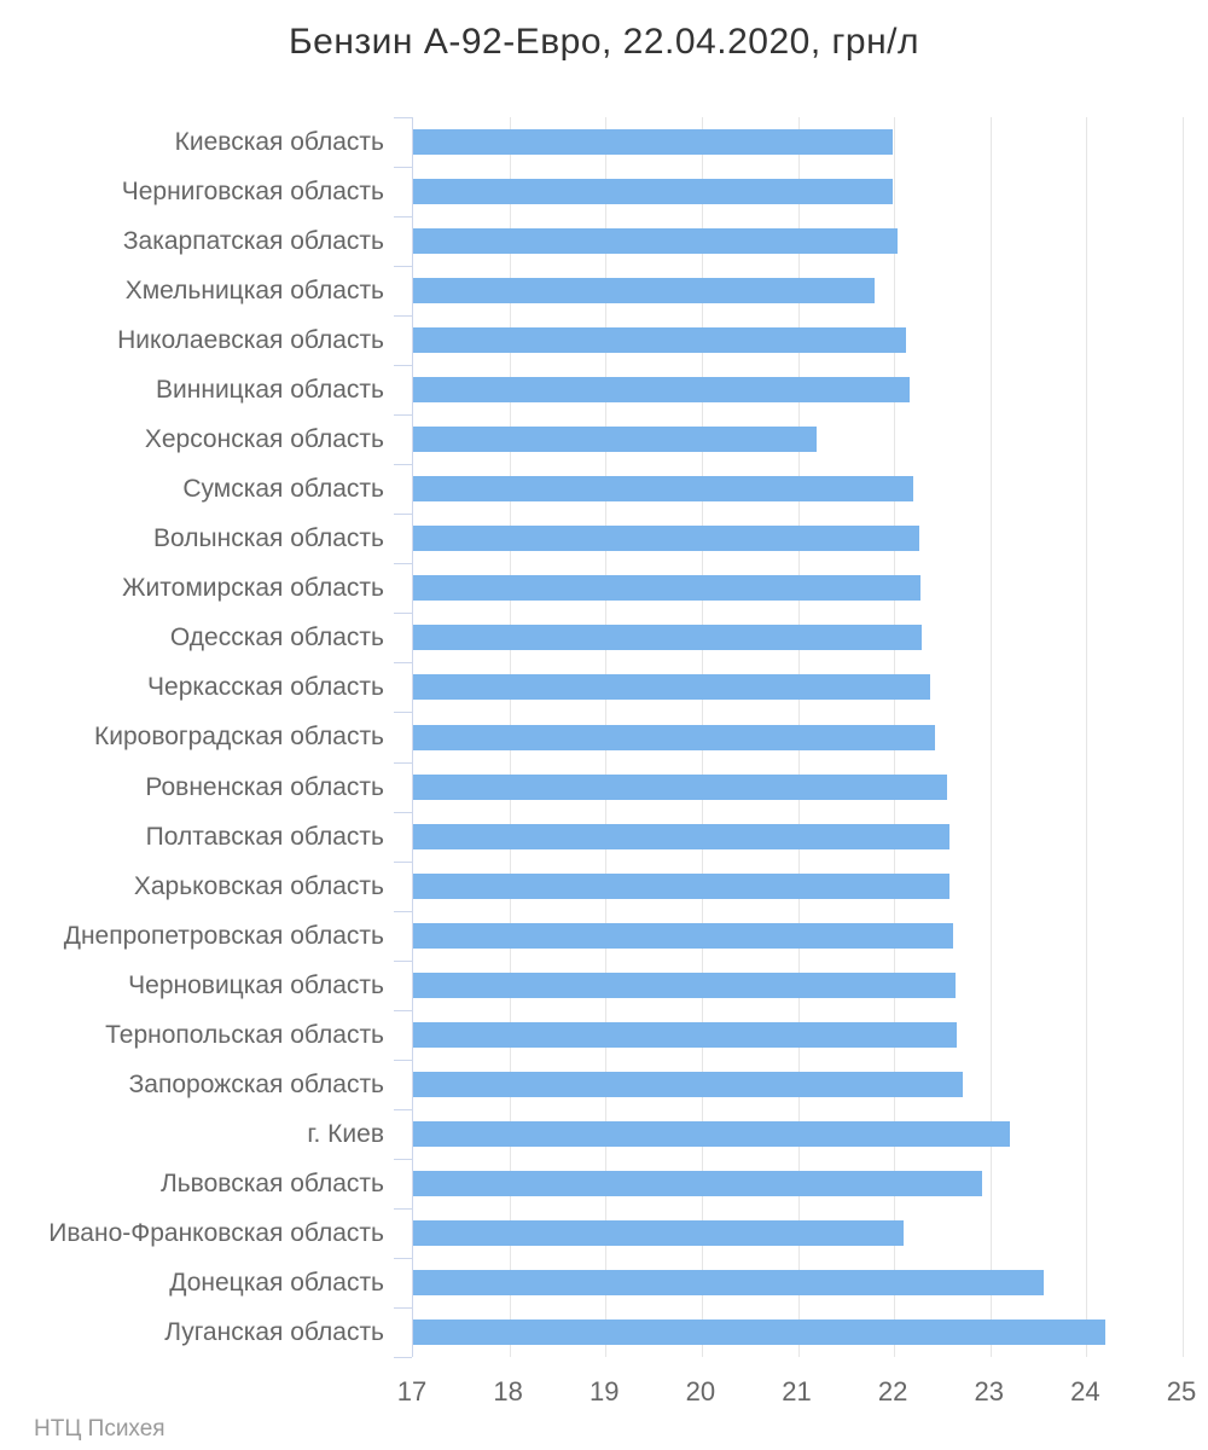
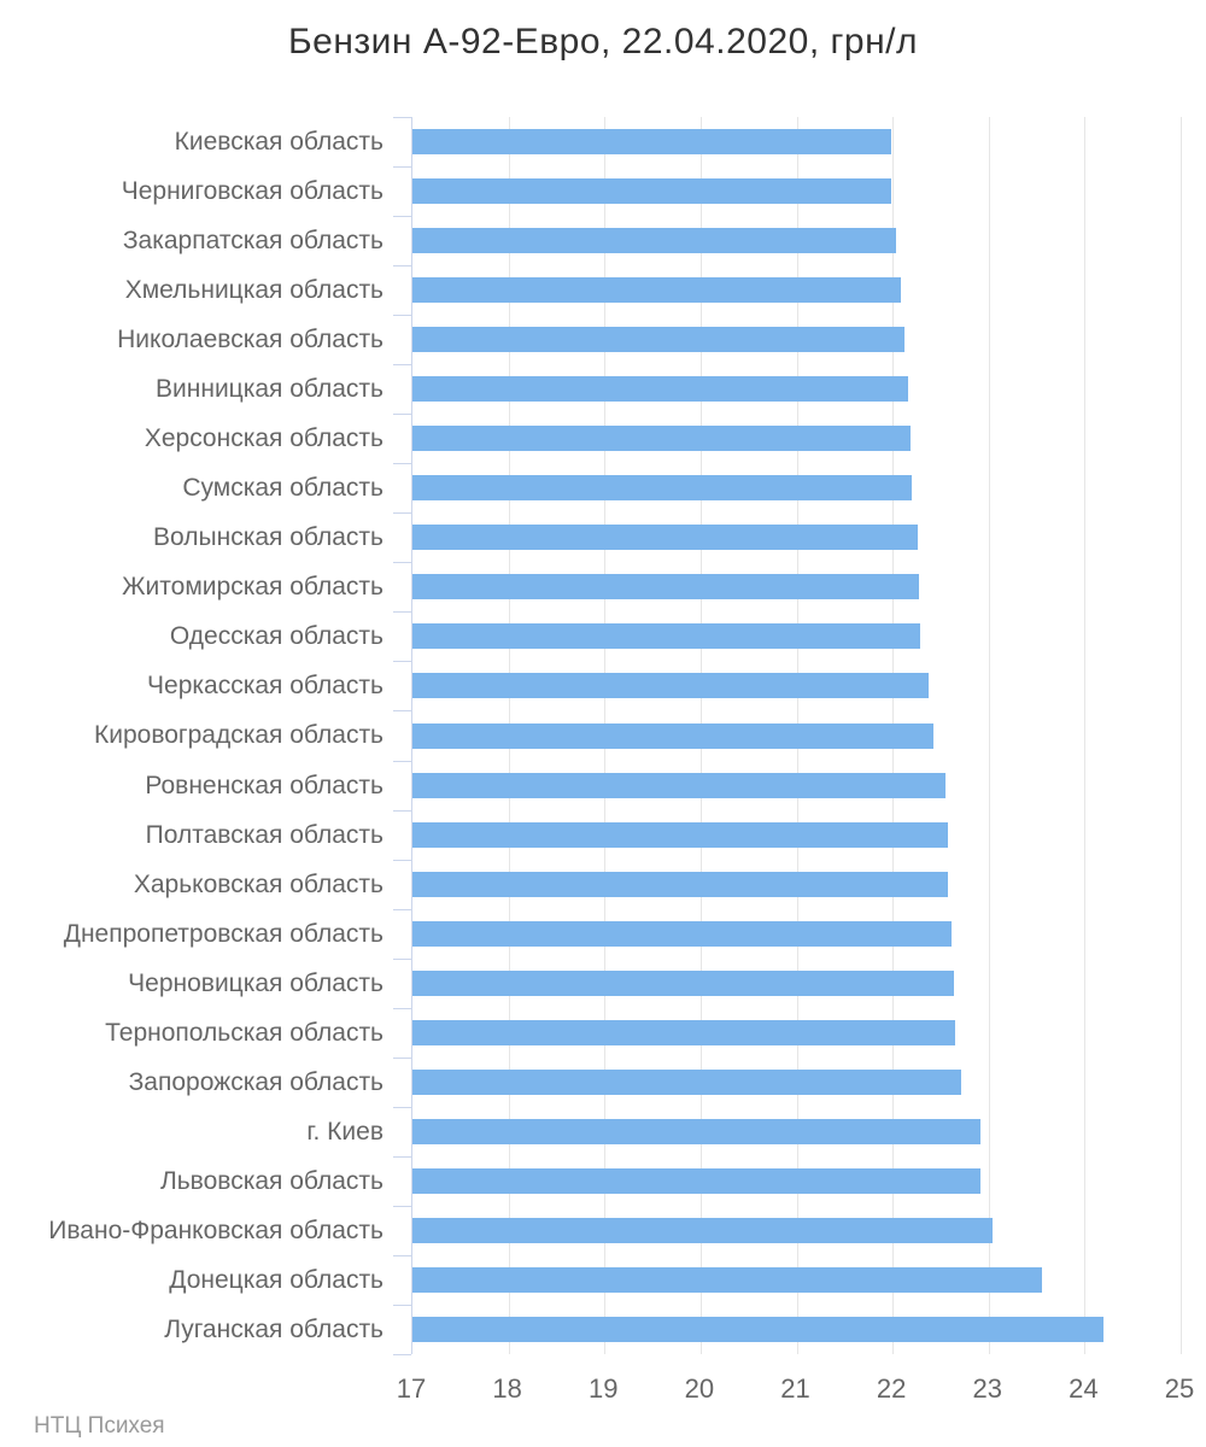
Хмельницкая область: 21.8 -> 22.1
Херсонская область: 21.2 -> 22.2
г. Киев: 23.2 -> 22.9
Ивано-Франковская область: 22.1 -> 23.0
